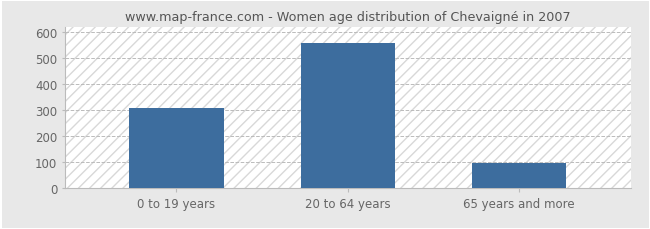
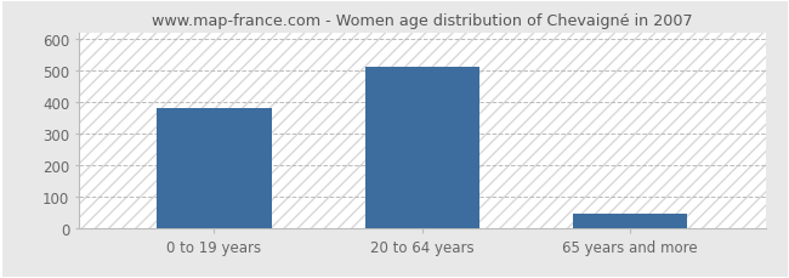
0 to 19 years: 305 -> 380
20 to 64 years: 555 -> 510
65 years and more: 93 -> 45
